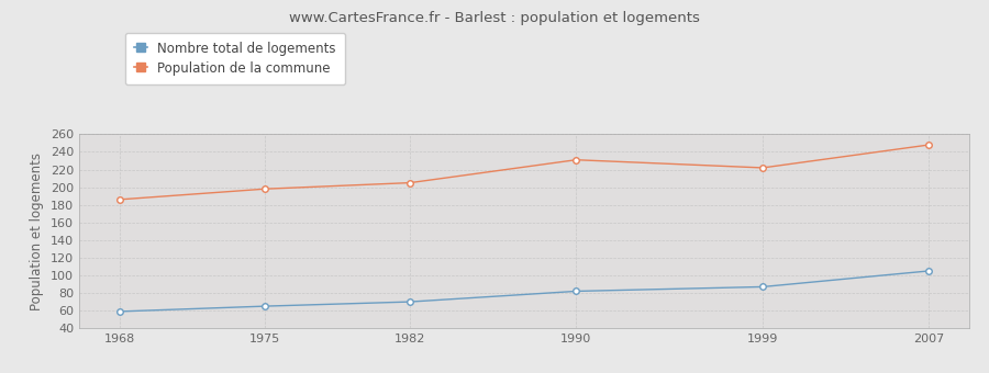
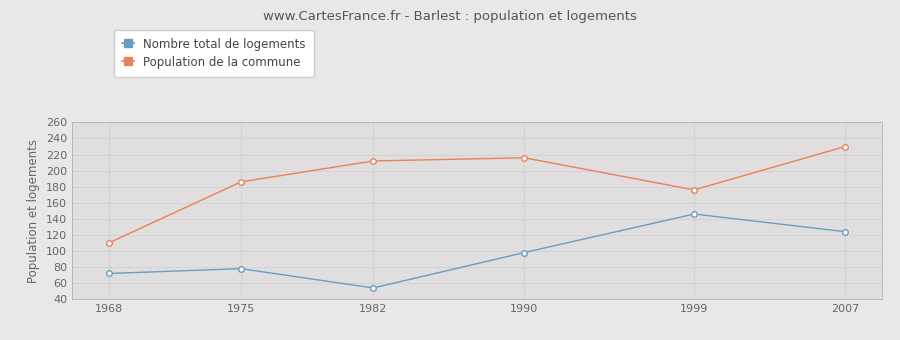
Nombre total de logements/1968: 59 -> 72
Population de la commune/1968: 186 -> 110
Nombre total de logements/1975: 65 -> 78
Population de la commune/1975: 198 -> 186
Nombre total de logements/1982: 70 -> 54
Population de la commune/1982: 205 -> 212
Nombre total de logements/1990: 82 -> 98
Population de la commune/1990: 231 -> 216
Nombre total de logements/1999: 87 -> 146
Population de la commune/1999: 222 -> 176
Nombre total de logements/2007: 105 -> 124
Population de la commune/2007: 248 -> 230
